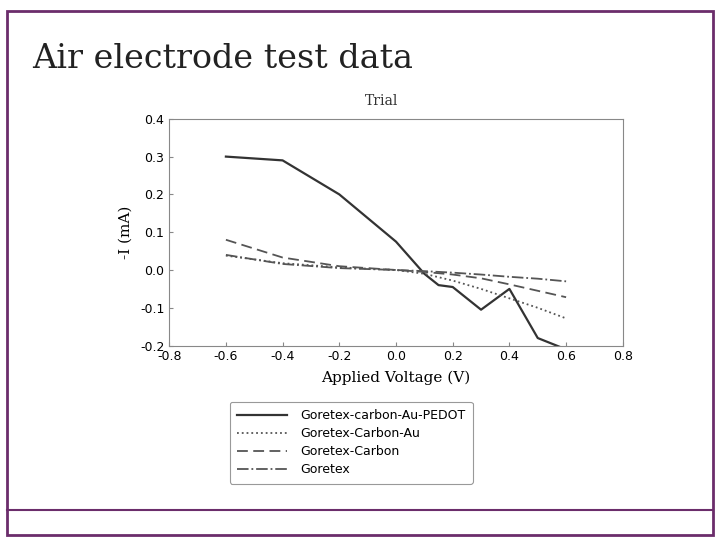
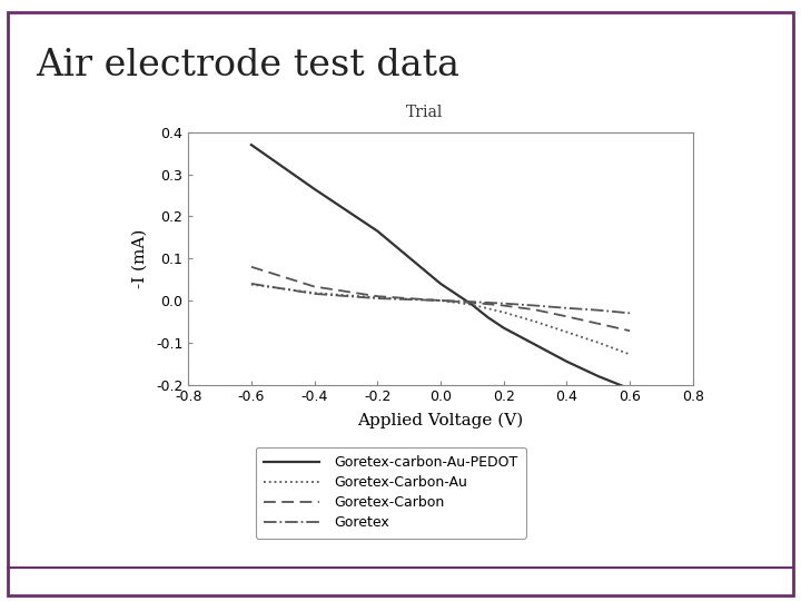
Goretex-carbon-Au-PEDOT/-0.6: 0.300 -> 0.370
Goretex-carbon-Au-PEDOT/-0.4: 0.290 -> 0.265
Goretex-carbon-Au-PEDOT/-0.2: 0.200 -> 0.165
Goretex-carbon-Au-PEDOT/0.0: 0.075 -> 0.040
Goretex-carbon-Au-PEDOT/0.2: -0.045 -> -0.065
Goretex-carbon-Au-PEDOT/0.4: -0.050 -> -0.145
